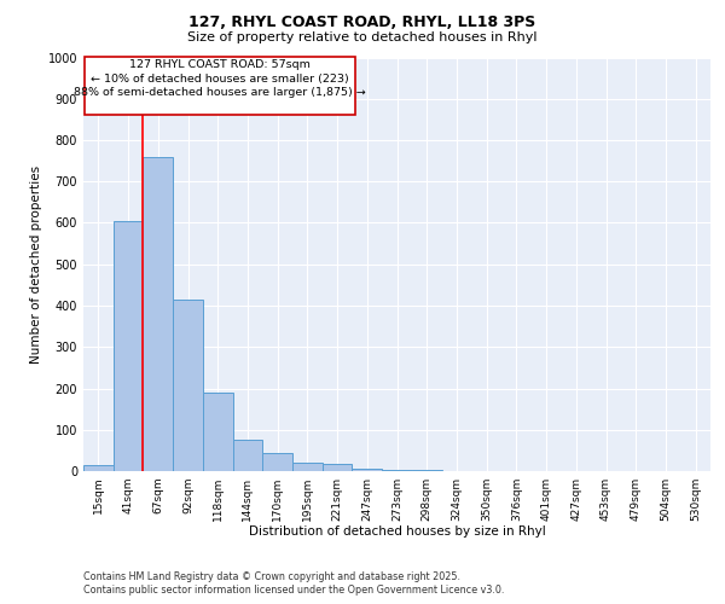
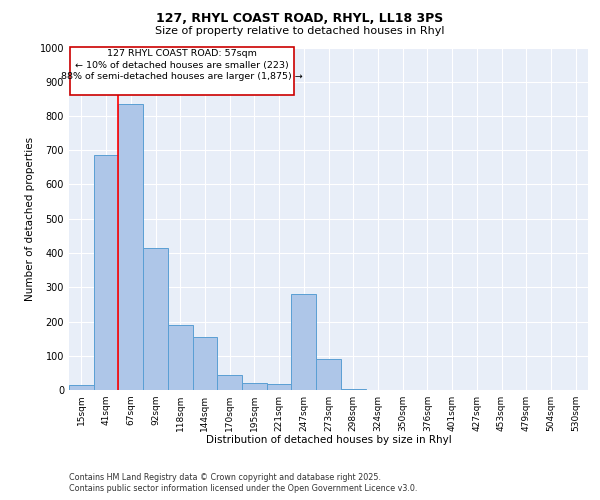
41sqm: 605 -> 685
67sqm: 760 -> 835
144sqm: 75 -> 155
247sqm: 5 -> 280
273sqm: 3 -> 90
